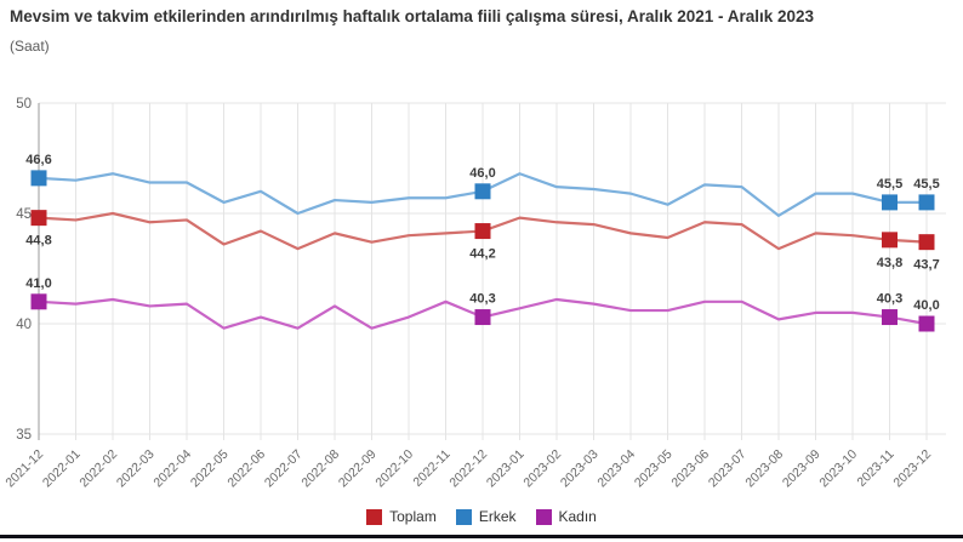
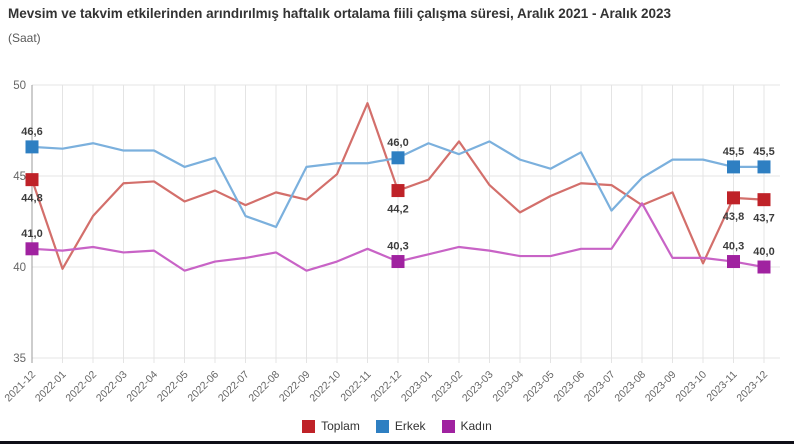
Toplam/2022-01: 44.7 -> 39.9
Toplam/2022-02: 45.0 -> 42.8
Erkek/2022-07: 45.0 -> 42.8
Kadın/2022-07: 39.8 -> 40.5
Erkek/2022-08: 45.6 -> 42.2
Toplam/2022-10: 44.0 -> 45.1
Toplam/2022-11: 44.1 -> 49.0
Toplam/2023-02: 44.6 -> 46.9
Erkek/2023-03: 46.1 -> 46.9
Toplam/2023-04: 44.1 -> 43.0
Erkek/2023-07: 46.2 -> 43.1
Kadın/2023-08: 40.2 -> 43.5
Toplam/2023-10: 44.0 -> 40.2
